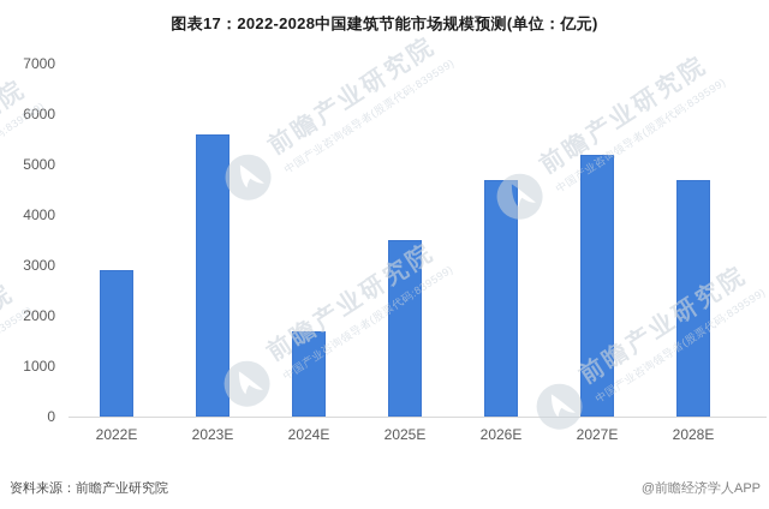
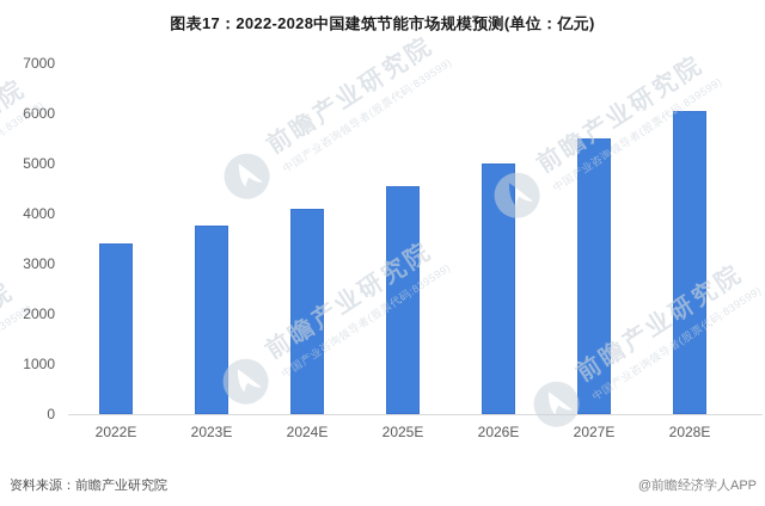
2022E: 2900 -> 3400
2023E: 5600 -> 3800
2024E: 1700 -> 4100
2025E: 3500 -> 4600
2026E: 4700 -> 5000
2027E: 5200 -> 5500
2028E: 4700 -> 6000
